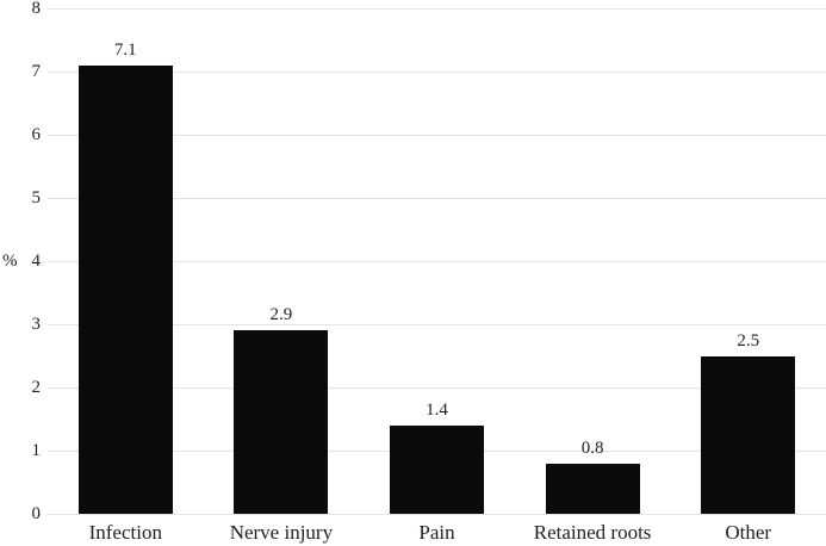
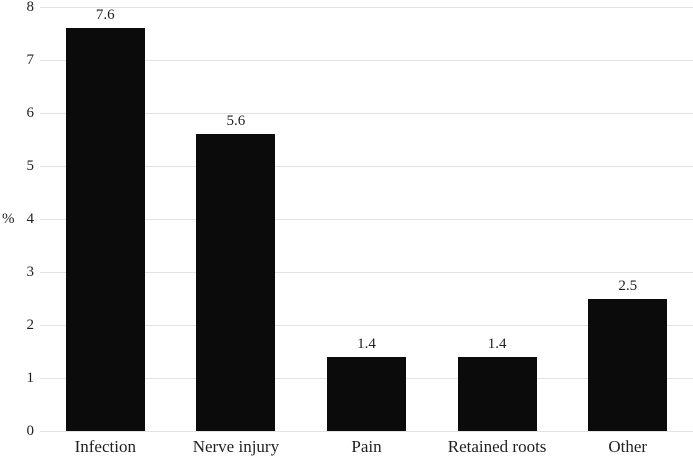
Infection: 7.1 -> 7.6
Nerve injury: 2.9 -> 5.6
Retained roots: 0.8 -> 1.4
